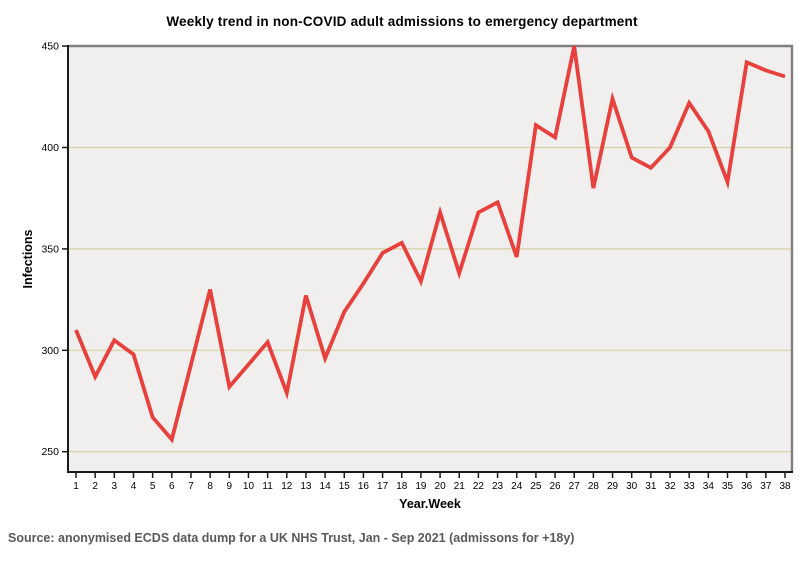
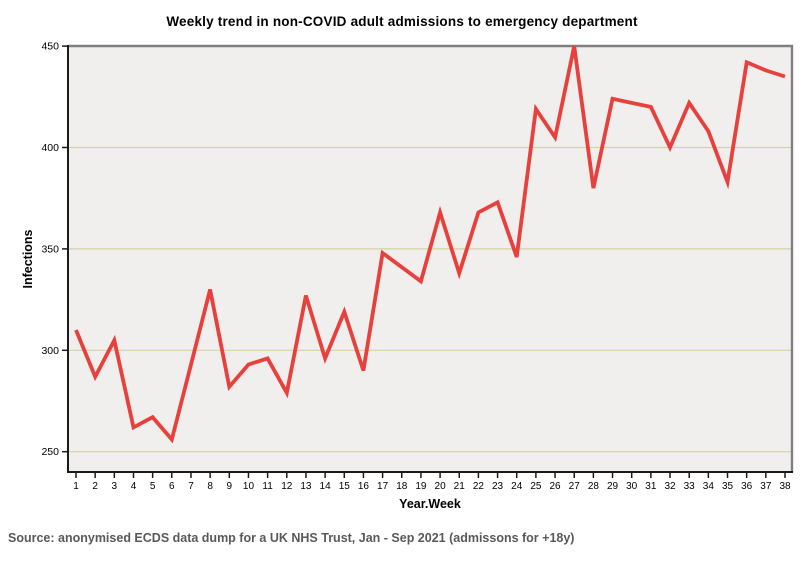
4: 298 -> 262
11: 304 -> 296
16: 333 -> 290
18: 353 -> 341
25: 411 -> 419
30: 395 -> 422
31: 390 -> 420
